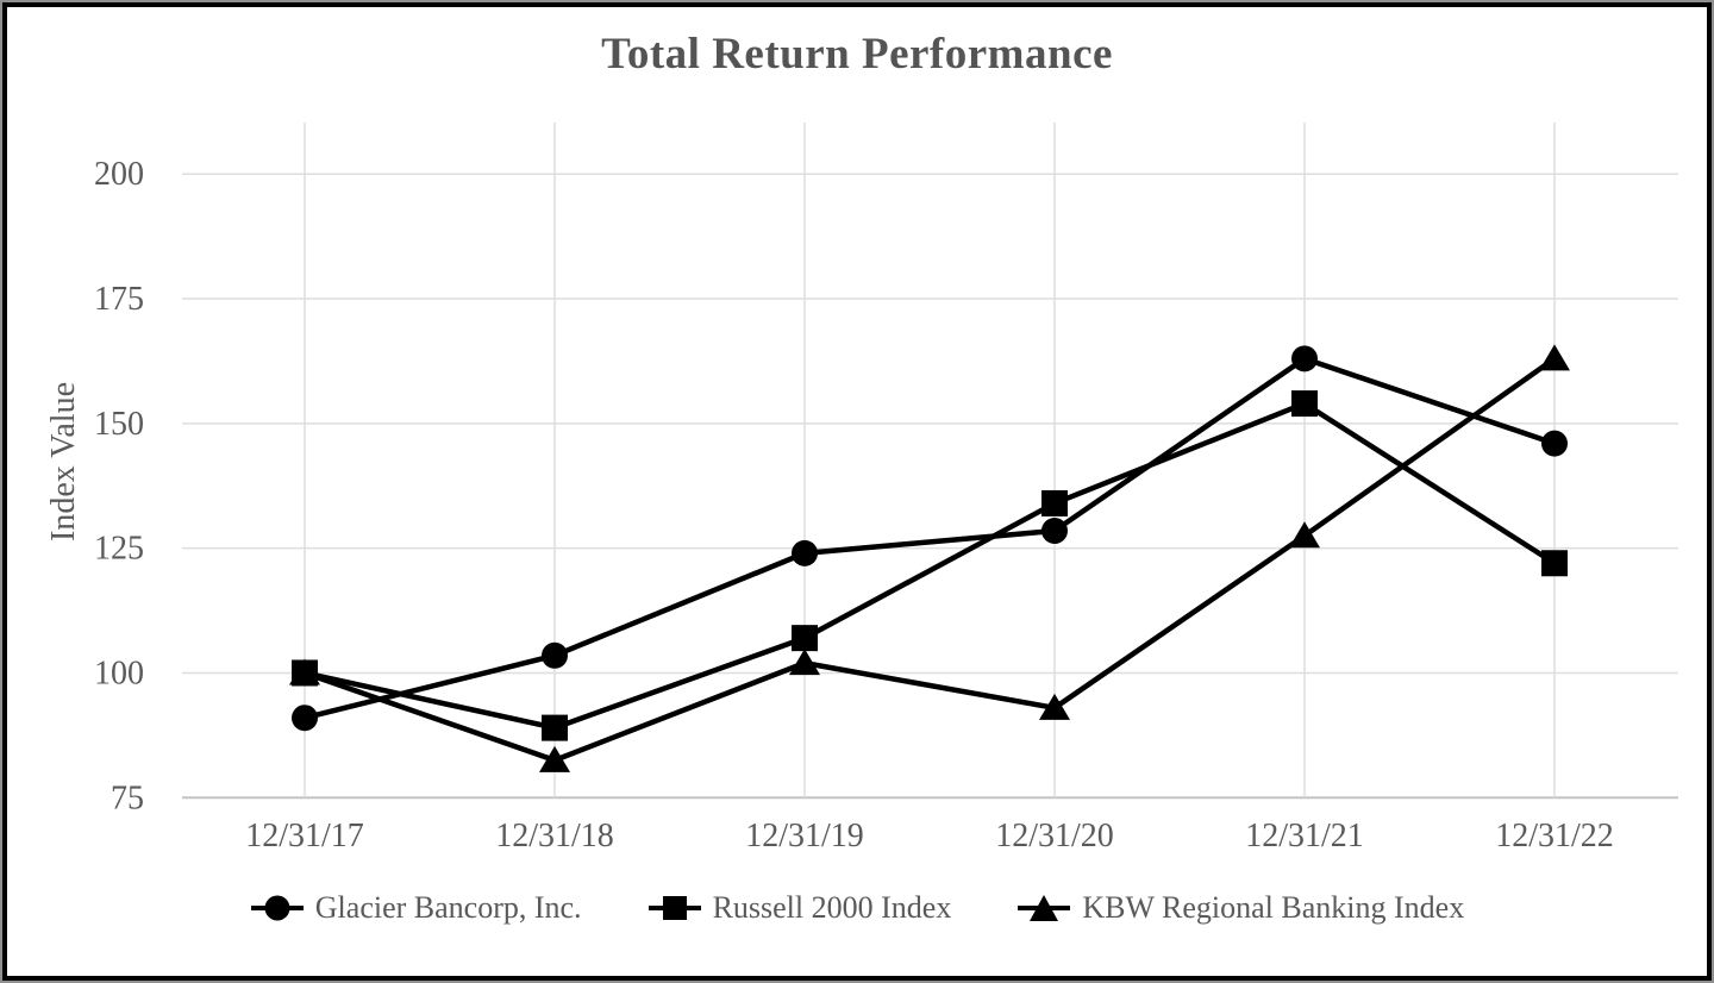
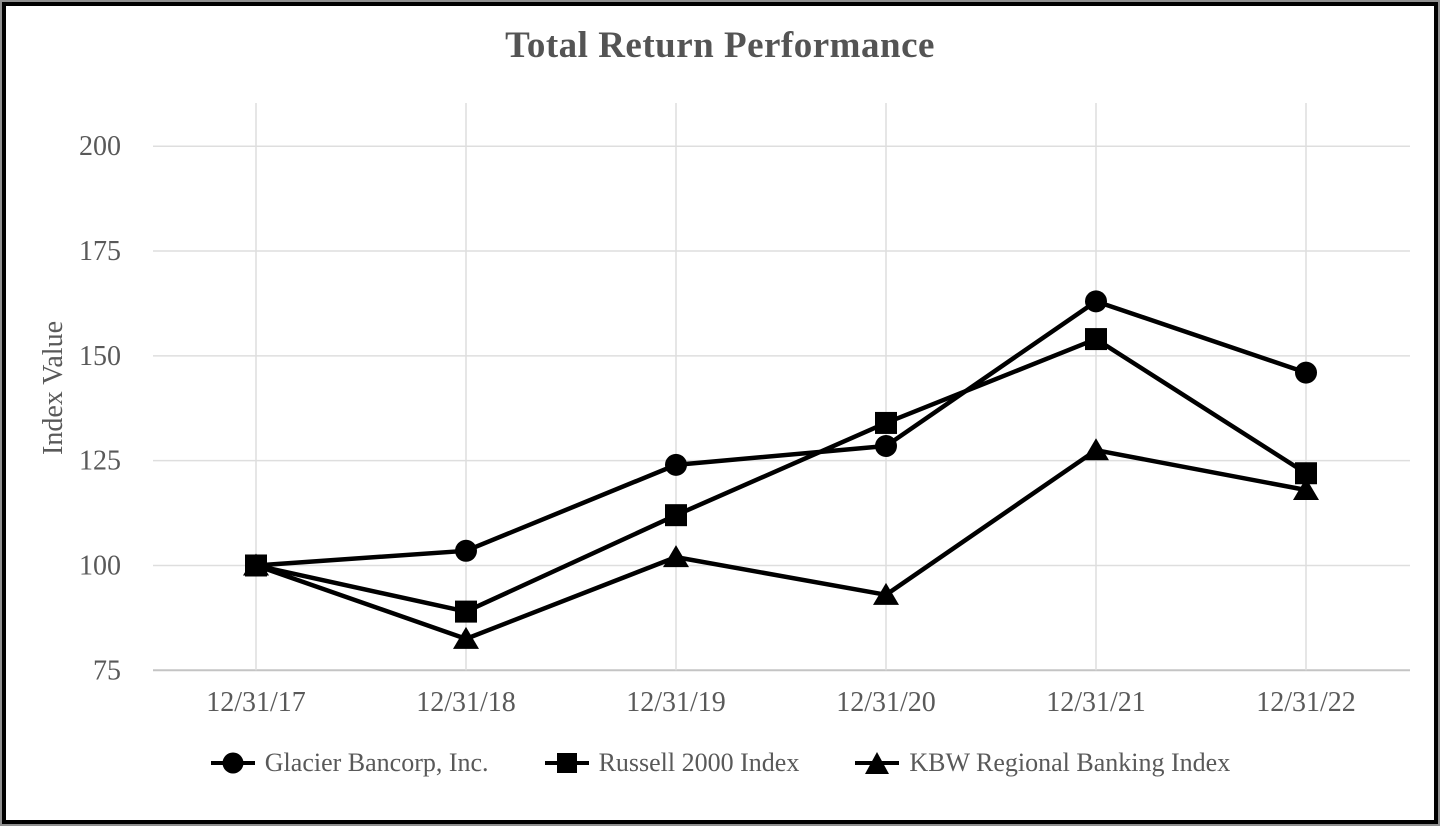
Glacier Bancorp, Inc./12/31/17: 91 -> 100
Russell 2000 Index/12/31/19: 107 -> 112
KBW Regional Banking Index/12/31/22: 163 -> 118
